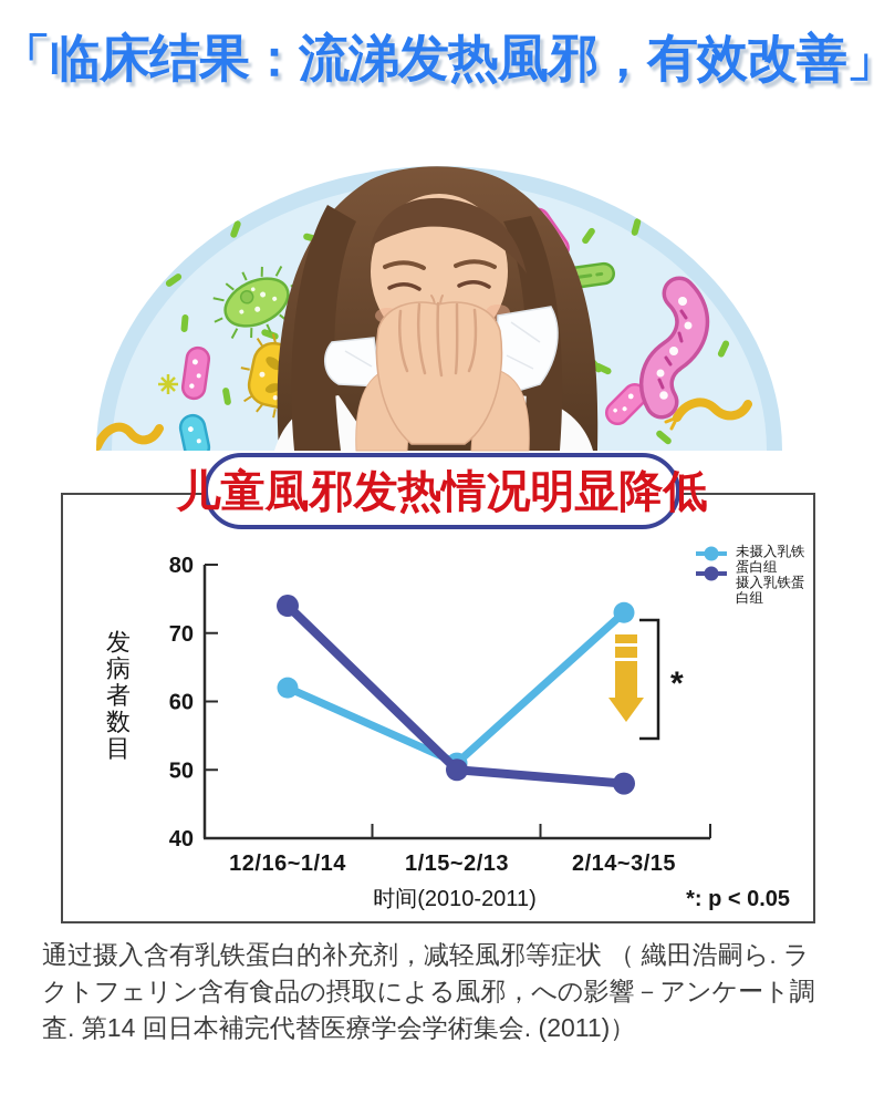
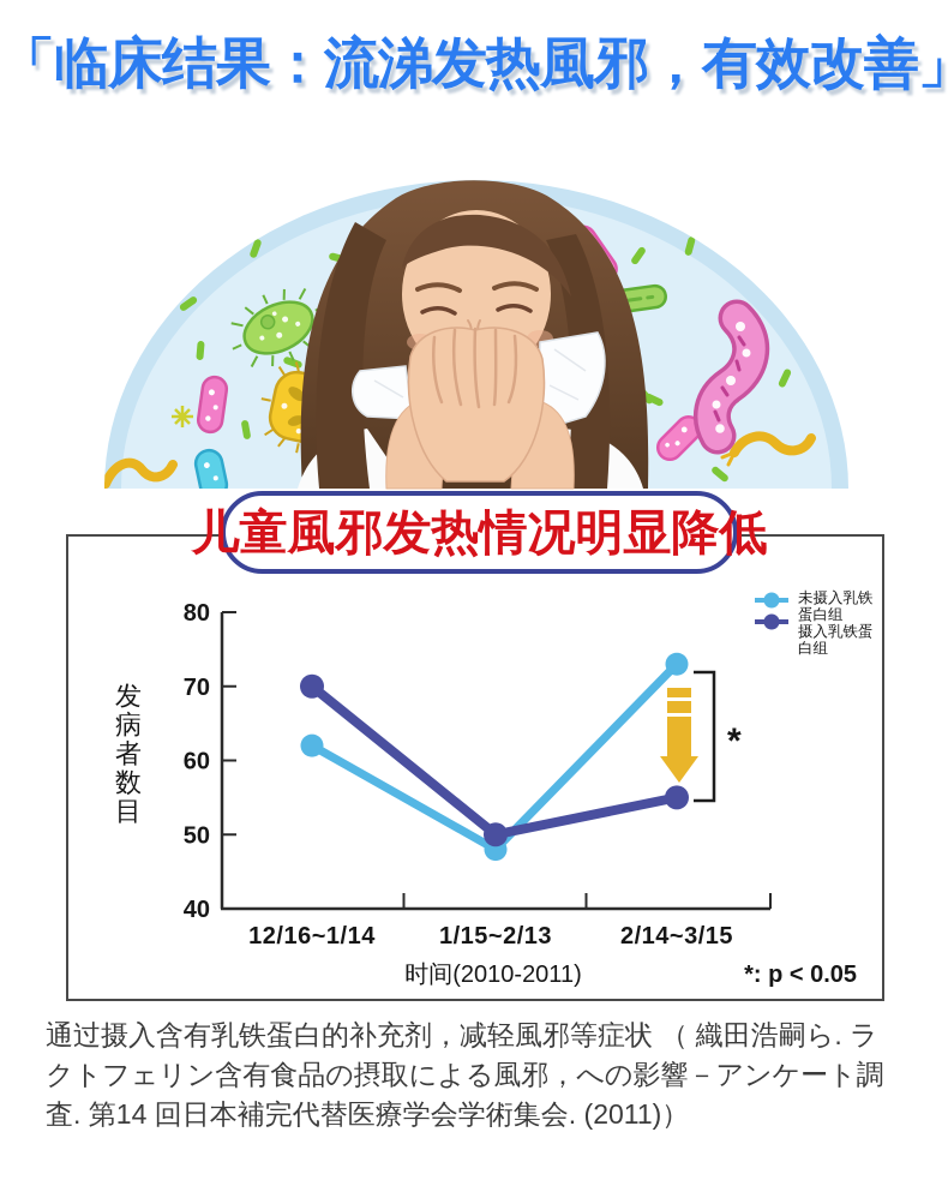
摄入乳铁蛋白组/12/16~1/14: 74 -> 70
未摄入乳铁蛋白组/1/15~2/13: 51 -> 48
摄入乳铁蛋白组/2/14~3/15: 48 -> 55
